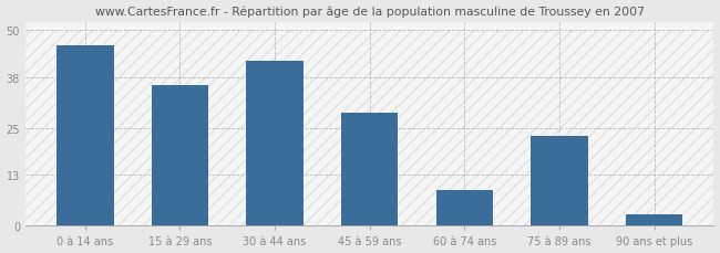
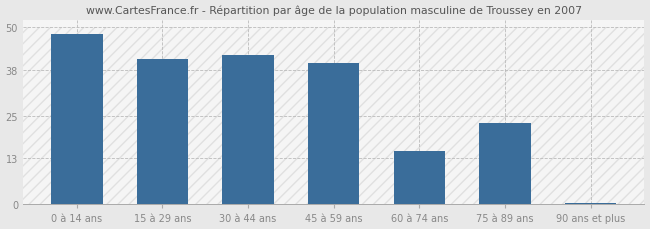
0 à 14 ans: 46.0 -> 48.0
15 à 29 ans: 36.0 -> 41.0
45 à 59 ans: 29.0 -> 40.0
60 à 74 ans: 9.0 -> 15.0
90 ans et plus: 3.0 -> 0.5
